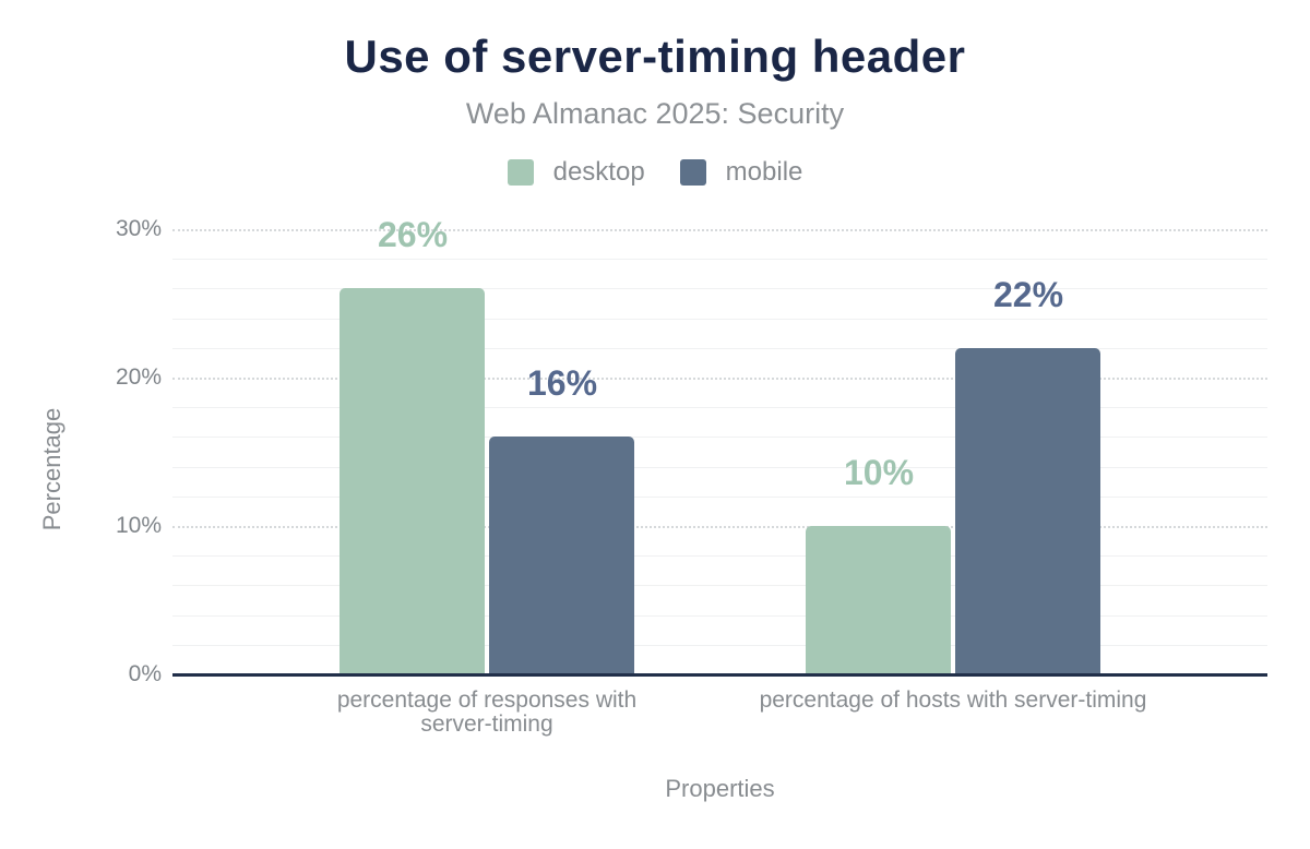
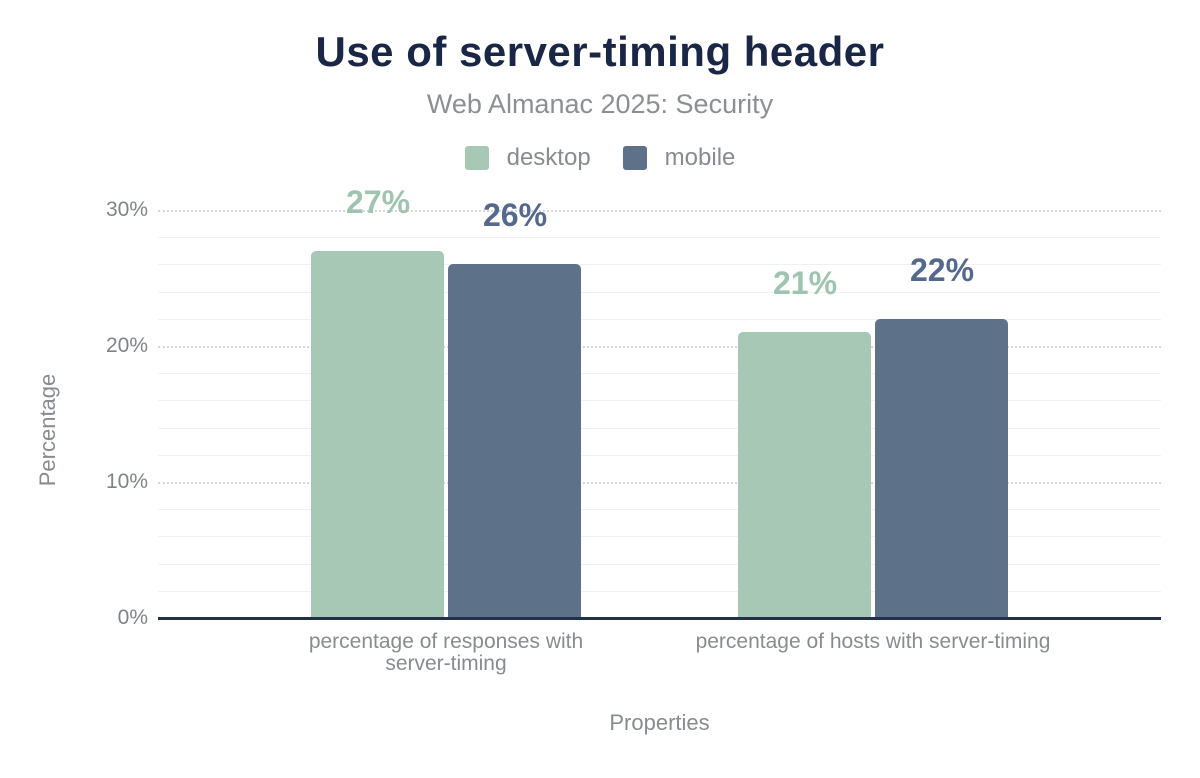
desktop/percentage of responses with server-timing: 26% -> 27%
mobile/percentage of responses with server-timing: 16% -> 26%
desktop/percentage of hosts with server-timing: 10% -> 21%
